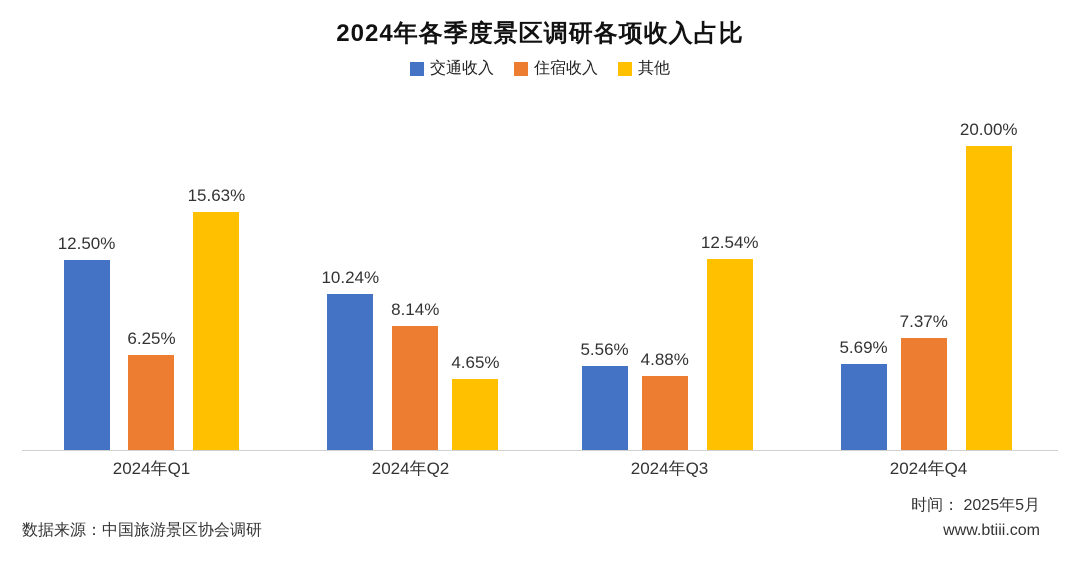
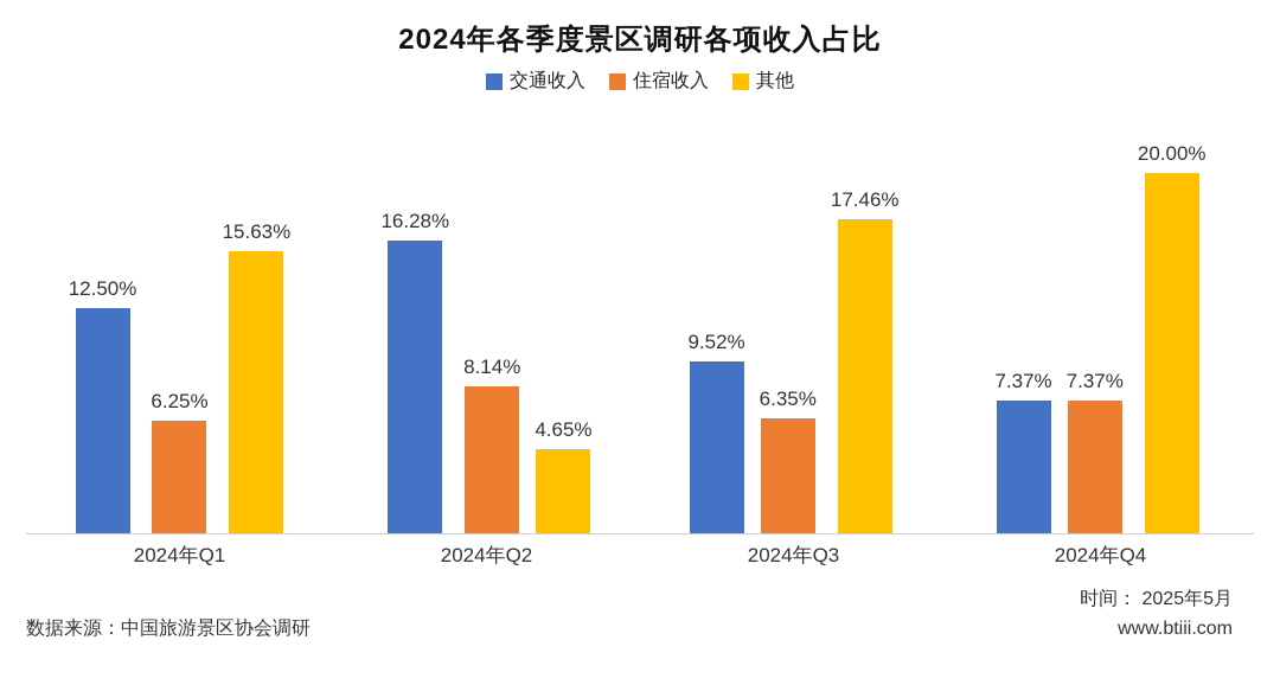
交通收入/2024年Q2: 10.24% -> 16.28%
交通收入/2024年Q3: 5.56% -> 9.52%
住宿收入/2024年Q3: 4.88% -> 6.35%
其他/2024年Q3: 12.54% -> 17.46%
交通收入/2024年Q4: 5.69% -> 7.37%
